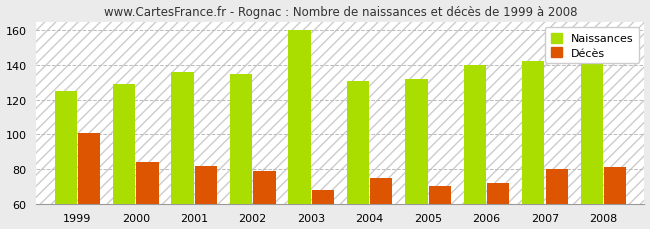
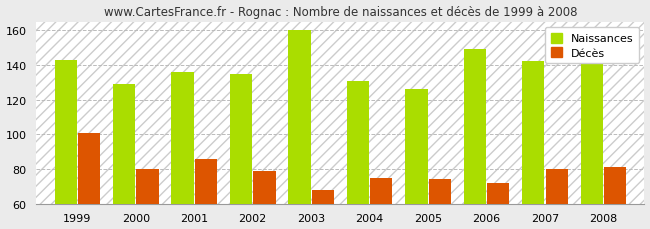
Naissances/1999: 125 -> 143
Décès/2000: 84 -> 80
Décès/2001: 82 -> 86
Naissances/2005: 132 -> 126
Décès/2005: 70 -> 74
Naissances/2006: 140 -> 149
